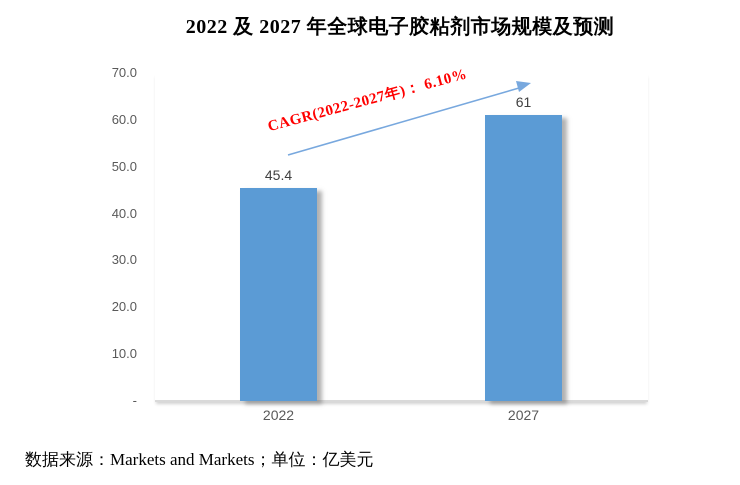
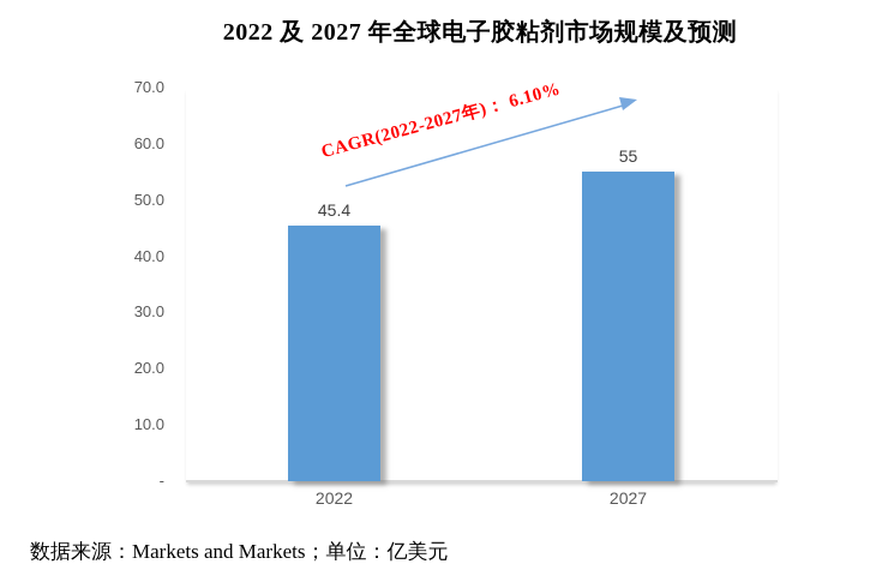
2027: 61 -> 55
